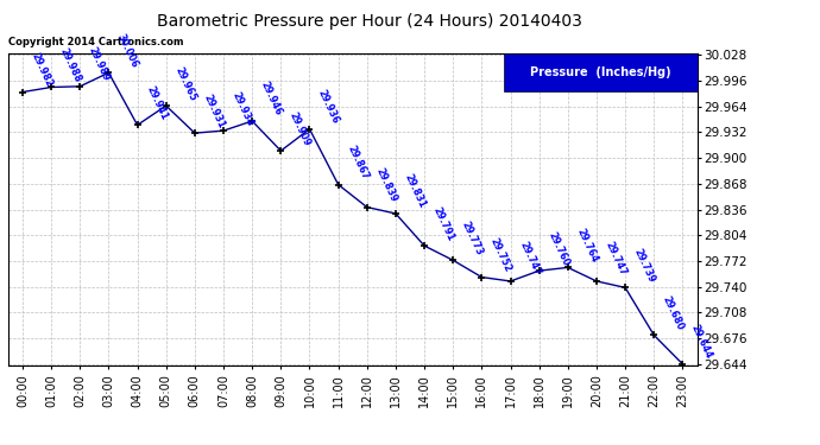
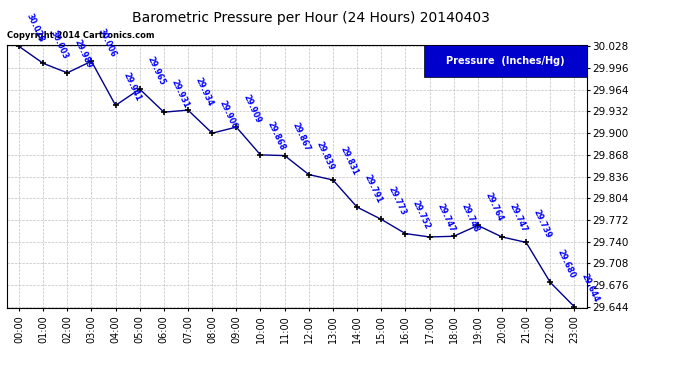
00:00: 29.982 -> 30.028
01:00: 29.988 -> 30.003
08:00: 29.946 -> 29.900
10:00: 29.936 -> 29.868
18:00: 29.760 -> 29.748
